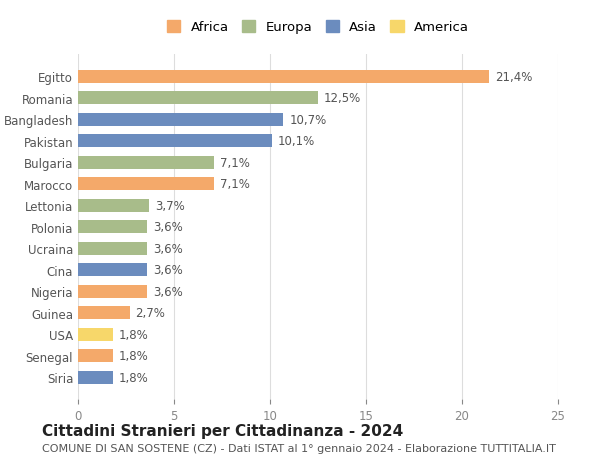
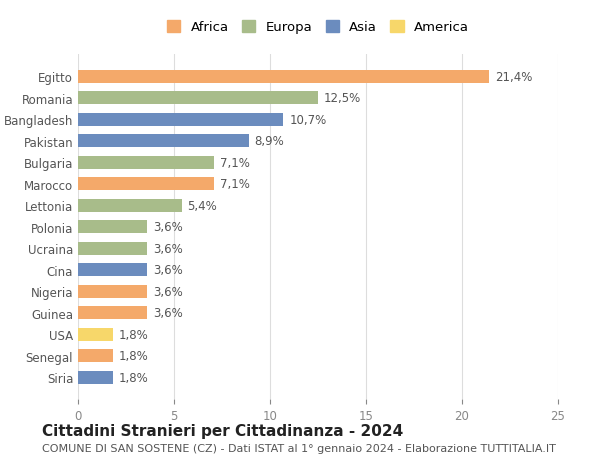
Pakistan: 10,1% -> 8,9%
Lettonia: 3,7% -> 5,4%
Guinea: 2,7% -> 3,6%
